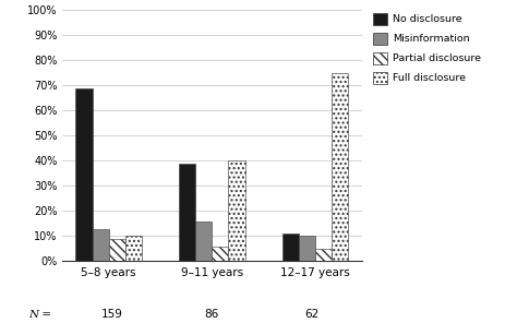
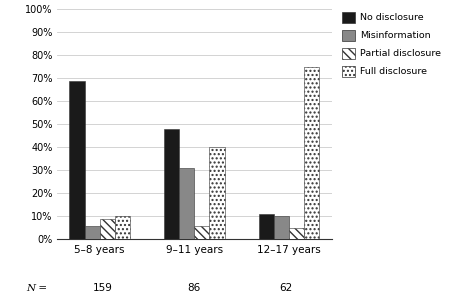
Misinformation/5–8 years: 13% -> 6%
No disclosure/9–11 years: 39% -> 48%
Misinformation/9–11 years: 16% -> 31%
